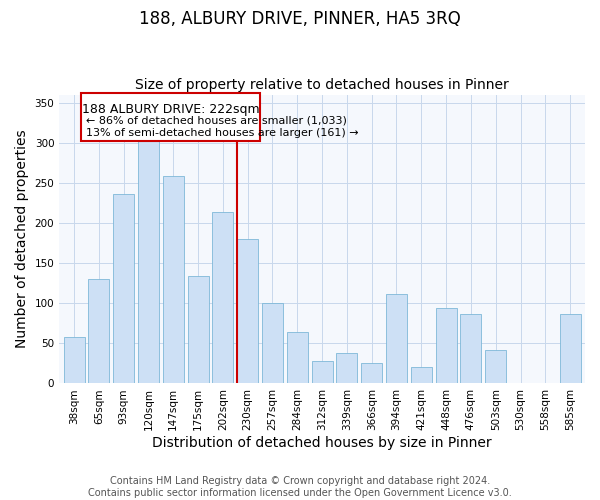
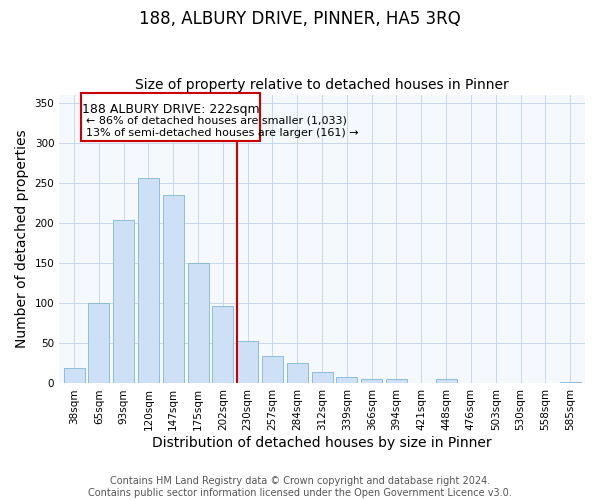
38sqm: 58 -> 19
65sqm: 130 -> 100
93sqm: 236 -> 204
120sqm: 304 -> 256
147sqm: 258 -> 235
175sqm: 134 -> 150
202sqm: 214 -> 96
230sqm: 180 -> 53
257sqm: 100 -> 34
284sqm: 64 -> 25
312sqm: 28 -> 14
339sqm: 38 -> 8
366sqm: 26 -> 5
394sqm: 112 -> 5
421sqm: 20 -> 1
448sqm: 94 -> 5
476sqm: 86 -> 1
503sqm: 42 -> 1
585sqm: 86 -> 2
